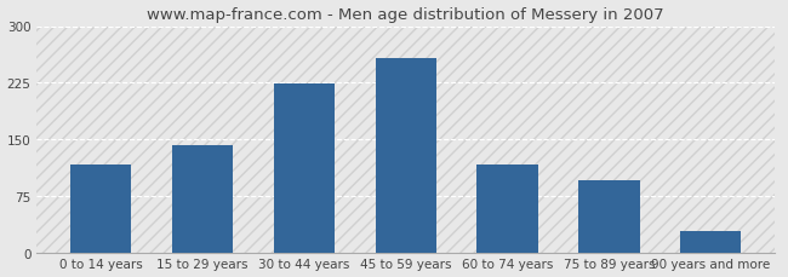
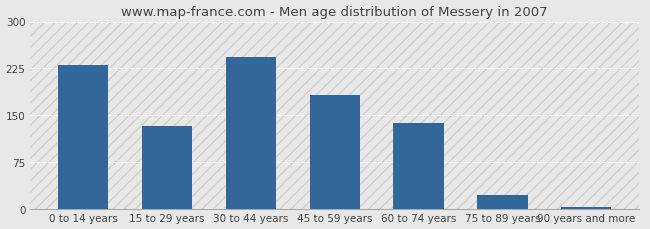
0 to 14 years: 116 -> 230
15 to 29 years: 142 -> 133
30 to 44 years: 224 -> 243
45 to 59 years: 258 -> 182
60 to 74 years: 116 -> 138
75 to 89 years: 96 -> 22
90 years and more: 28 -> 3
